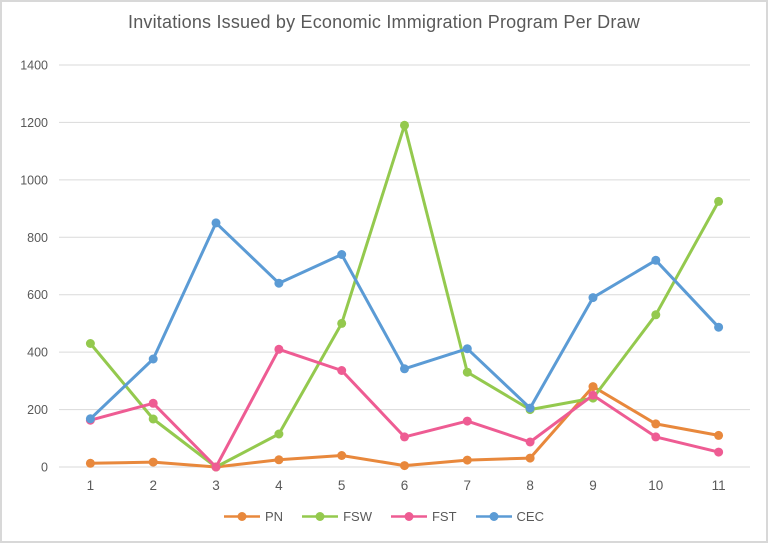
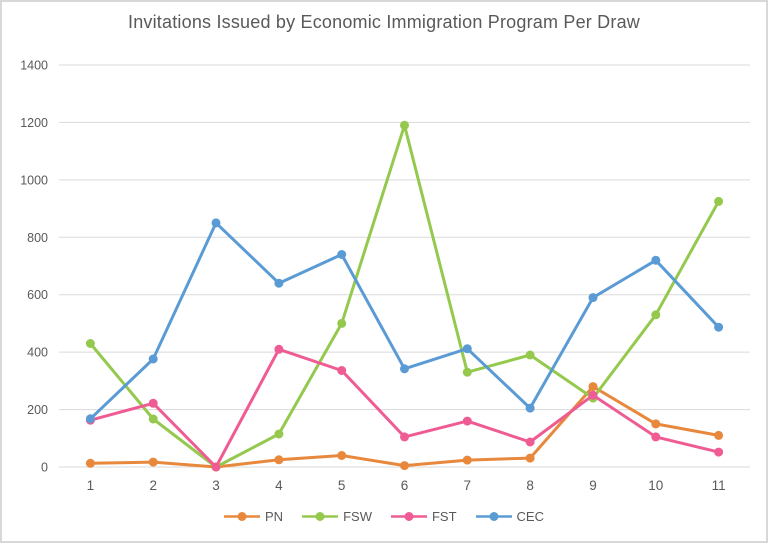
FSW/8: 200 -> 390
